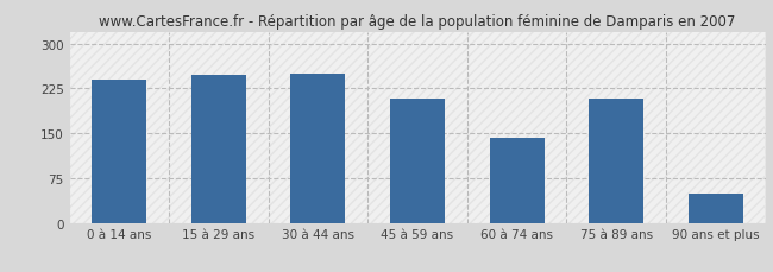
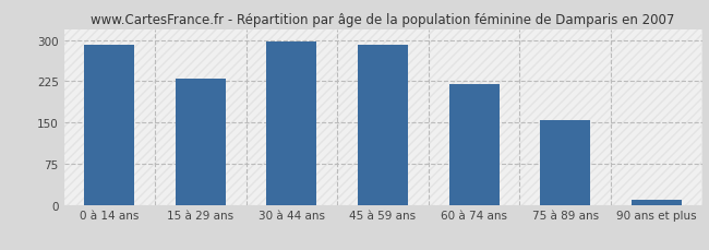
0 à 14 ans: 240 -> 291
15 à 29 ans: 248 -> 230
30 à 44 ans: 250 -> 298
45 à 59 ans: 208 -> 292
60 à 74 ans: 142 -> 220
75 à 89 ans: 208 -> 154
90 ans et plus: 48 -> 10
